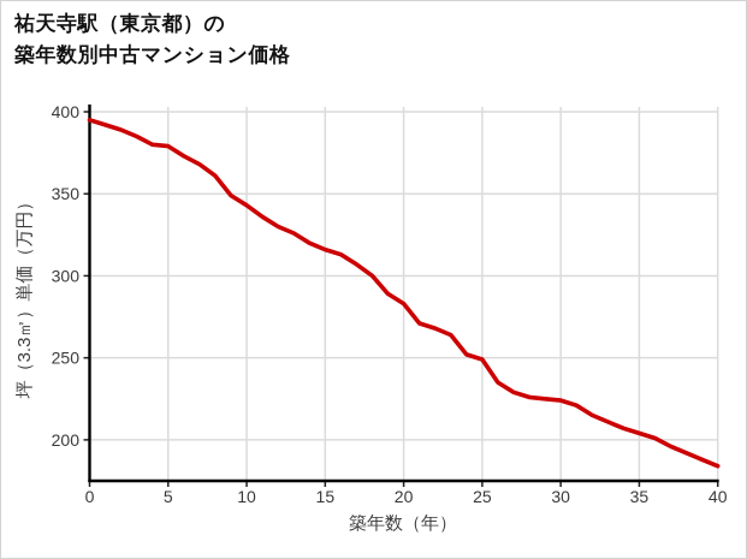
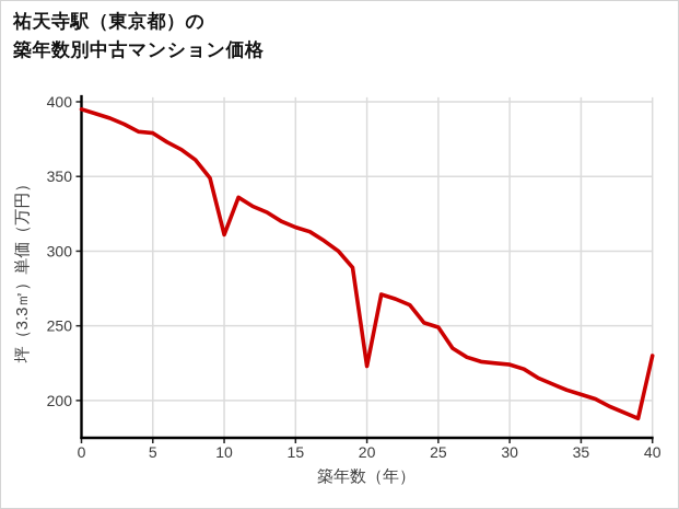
10: 343 -> 311
20: 283 -> 223
40: 184 -> 230
